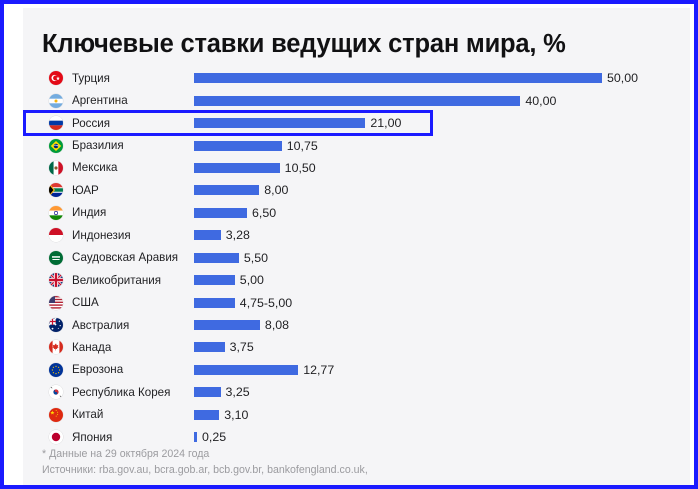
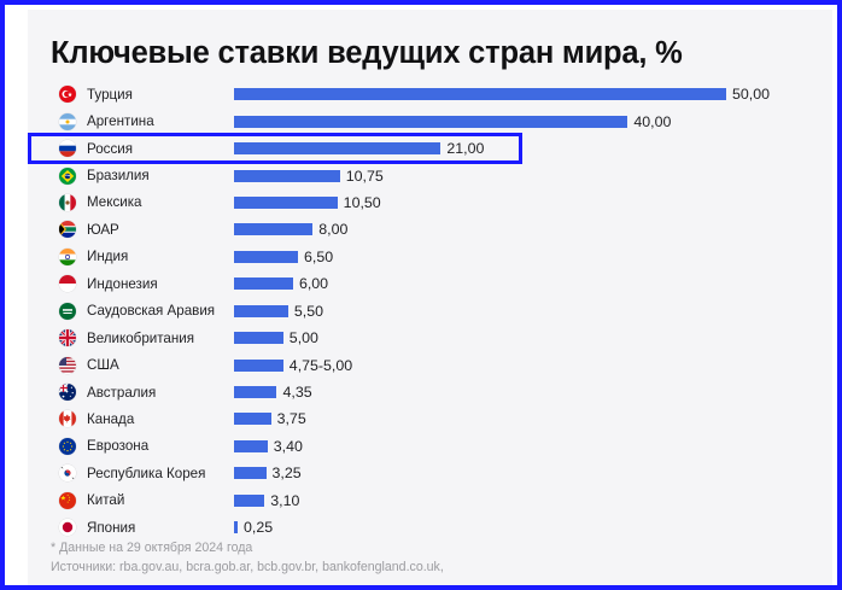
Индонезия: 3,28 -> 6,00
Австралия: 8,08 -> 4,35
Еврозона: 12,77 -> 3,40
